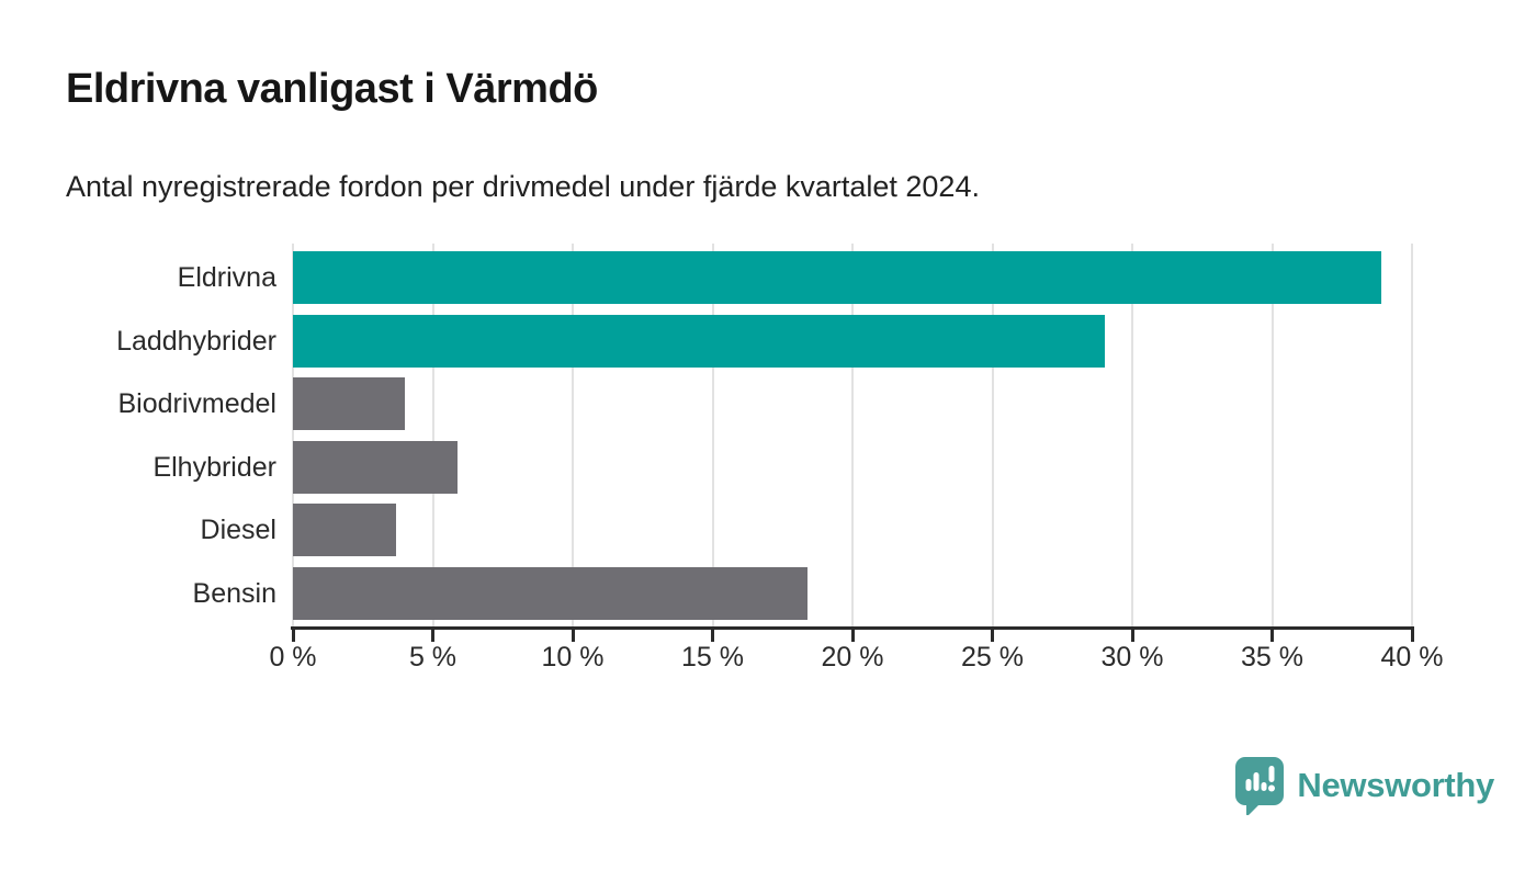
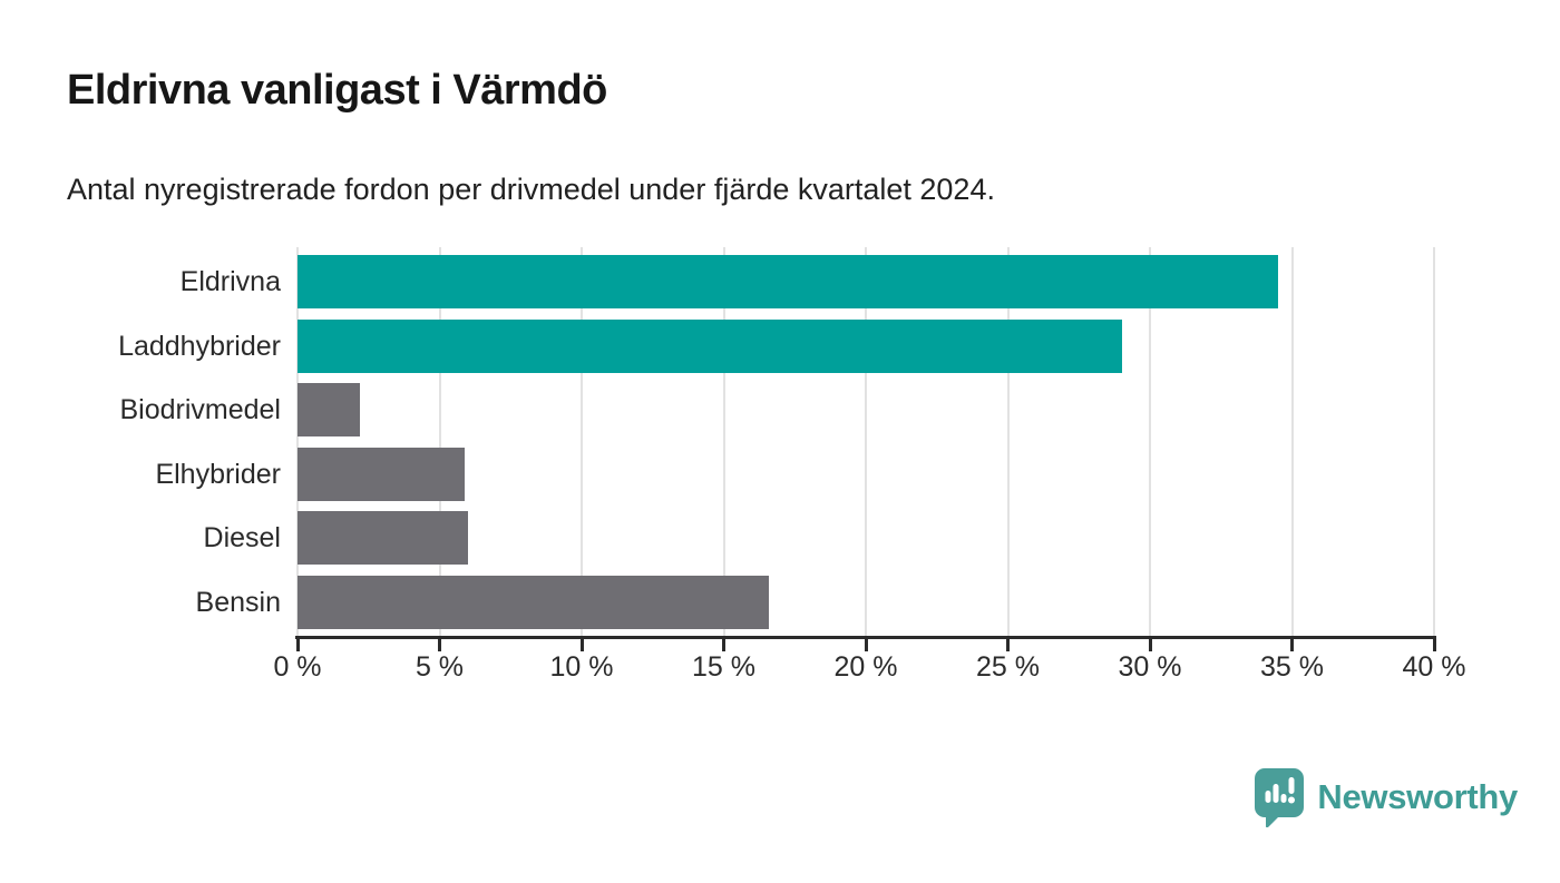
Eldrivna: 38.9% -> 34.5%
Biodrivmedel: 4.0% -> 2.2%
Diesel: 3.7% -> 6.0%
Bensin: 18.4% -> 16.6%
